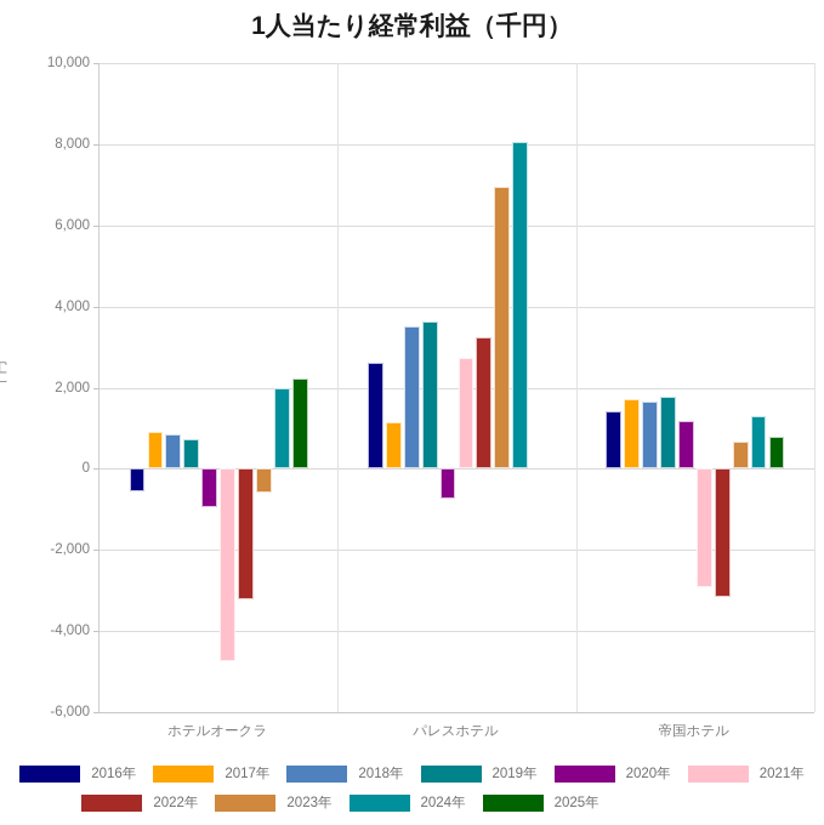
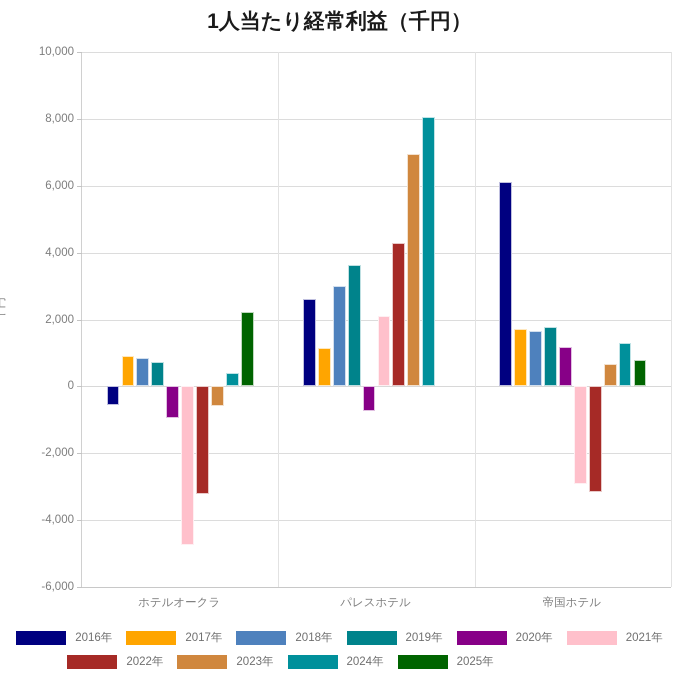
2024年/ホテルオークラ: 2000 -> 400
2018年/パレスホテル: 3500 -> 3000
2021年/パレスホテル: 2700 -> 2100
2022年/パレスホテル: 3200 -> 4300
2016年/帝国ホテル: 1400 -> 6100
